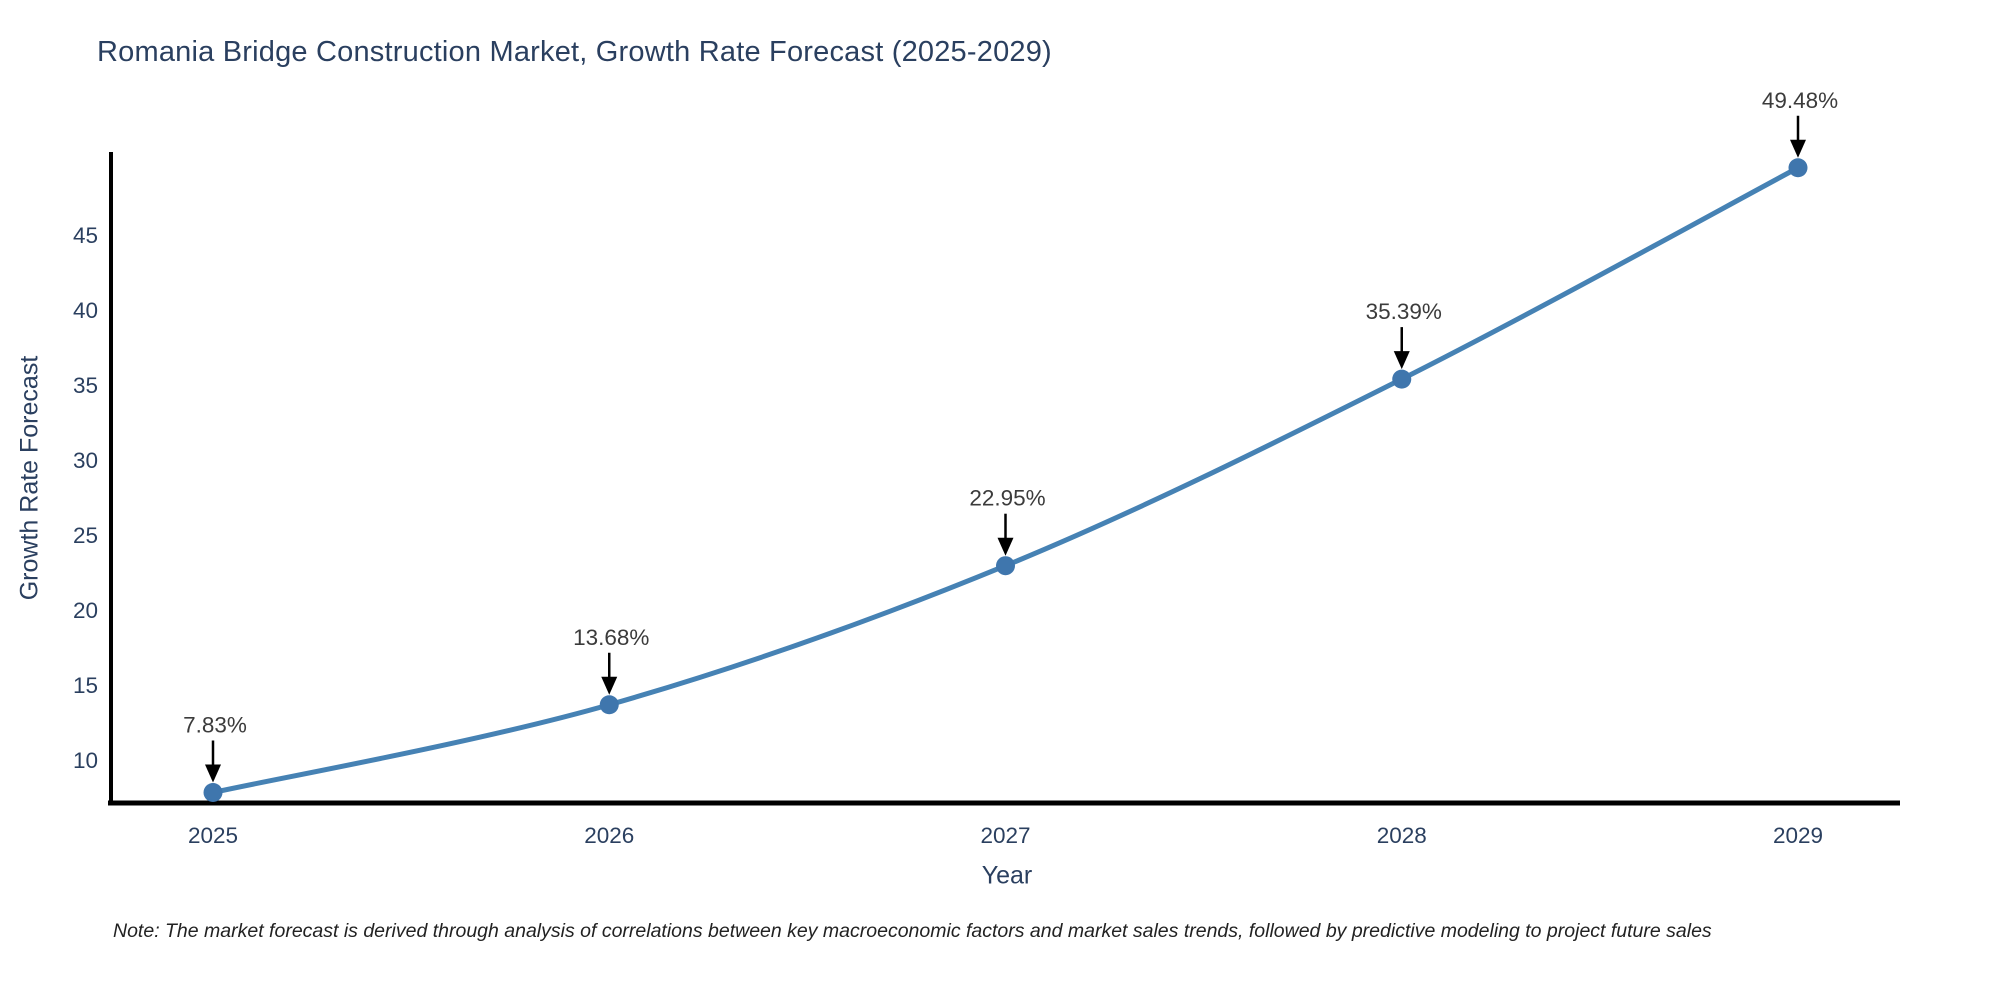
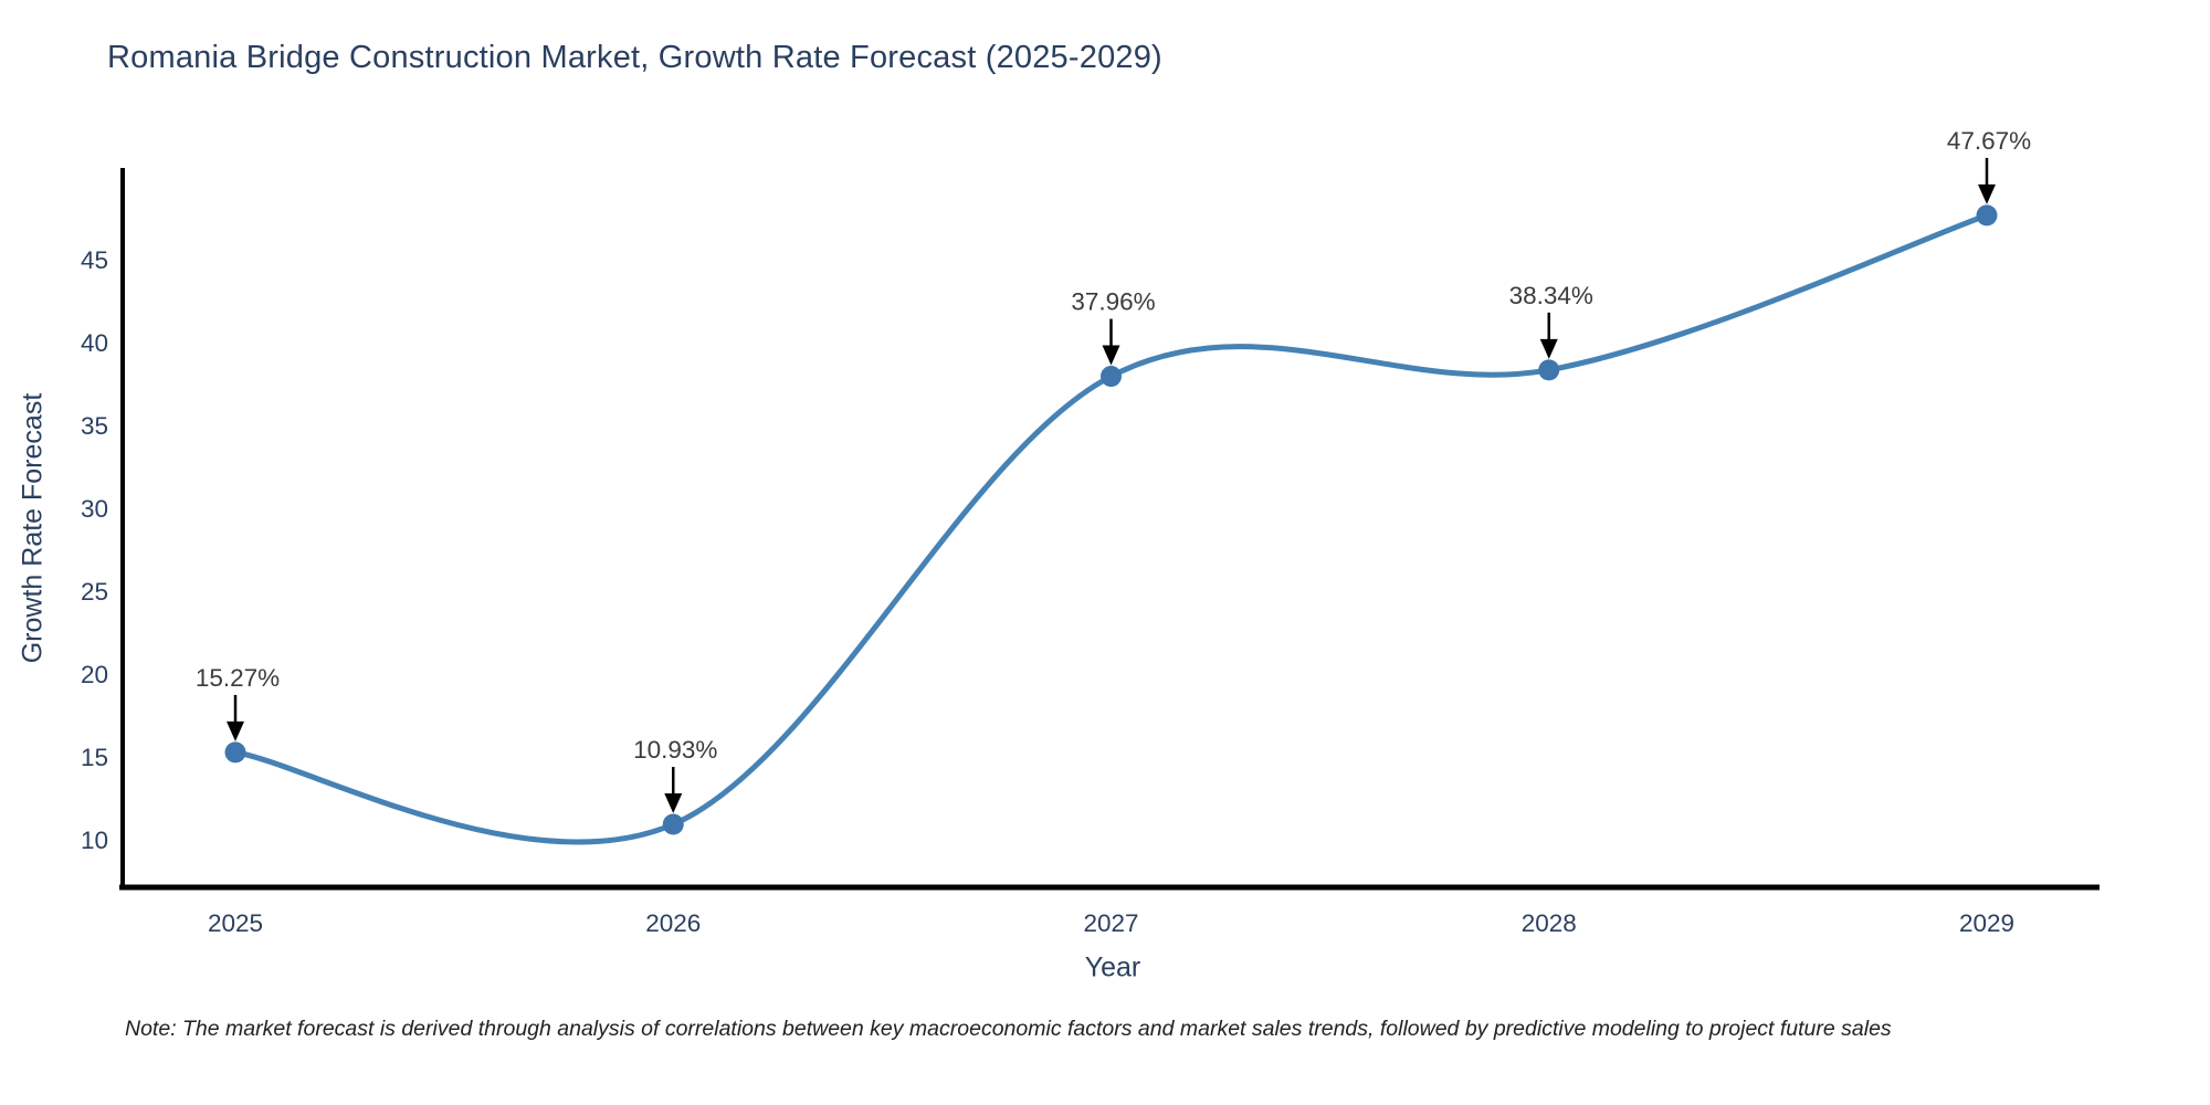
2025: 7.83% -> 15.27%
2026: 13.68% -> 10.93%
2027: 22.95% -> 37.96%
2028: 35.39% -> 38.34%
2029: 49.48% -> 47.67%
